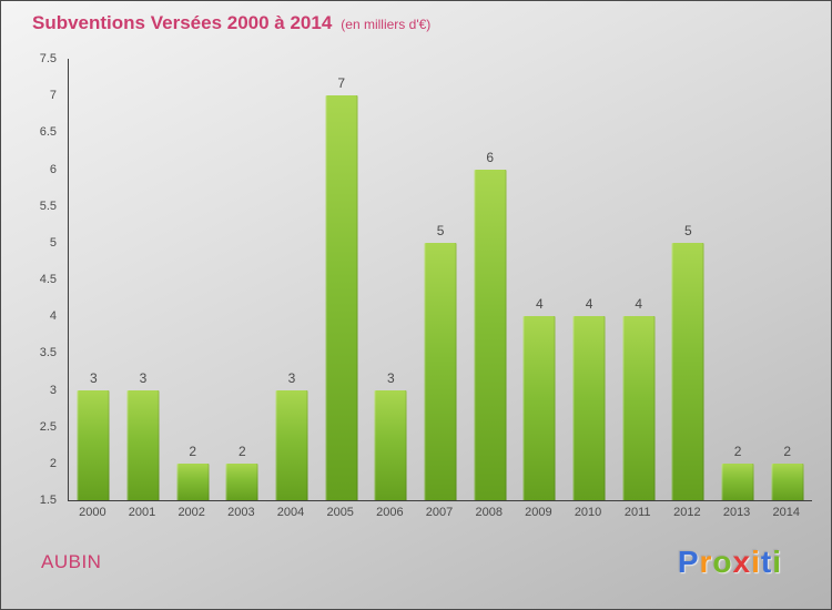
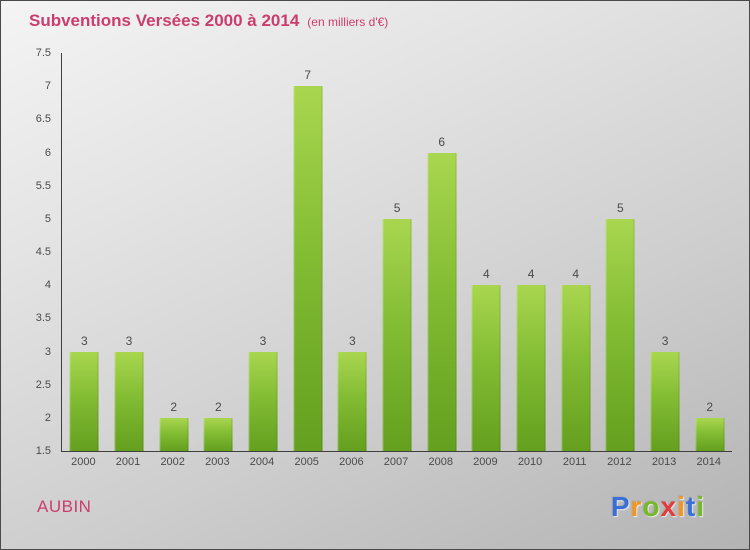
2013: 2 -> 3
